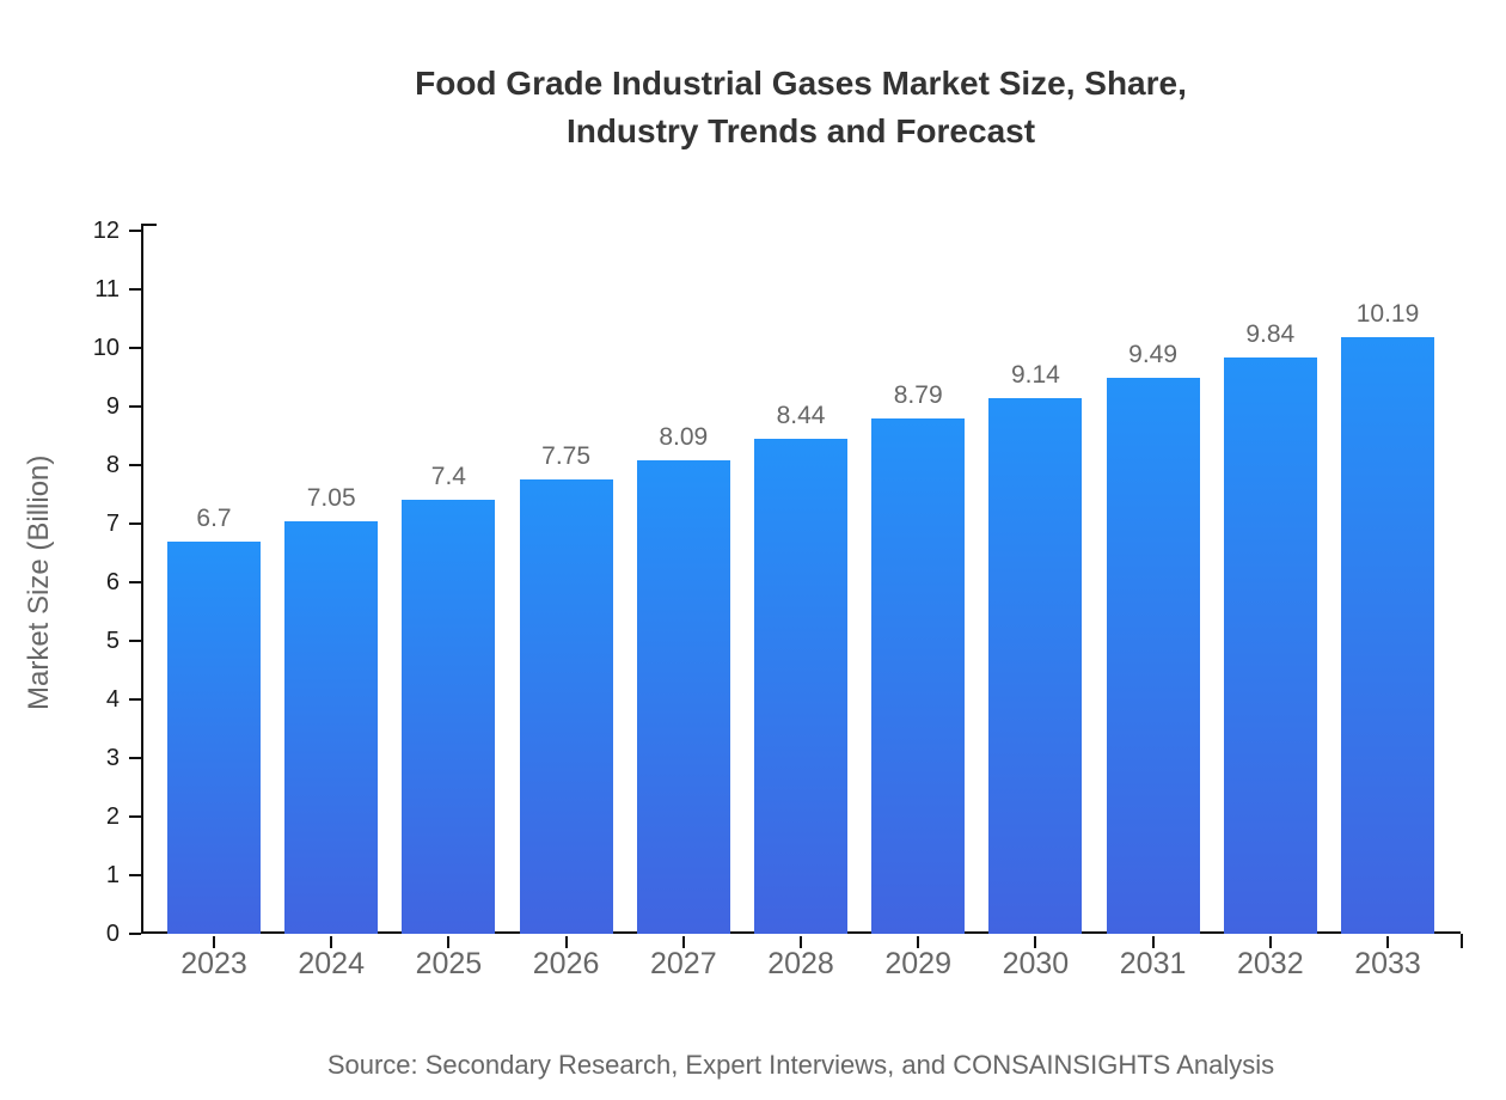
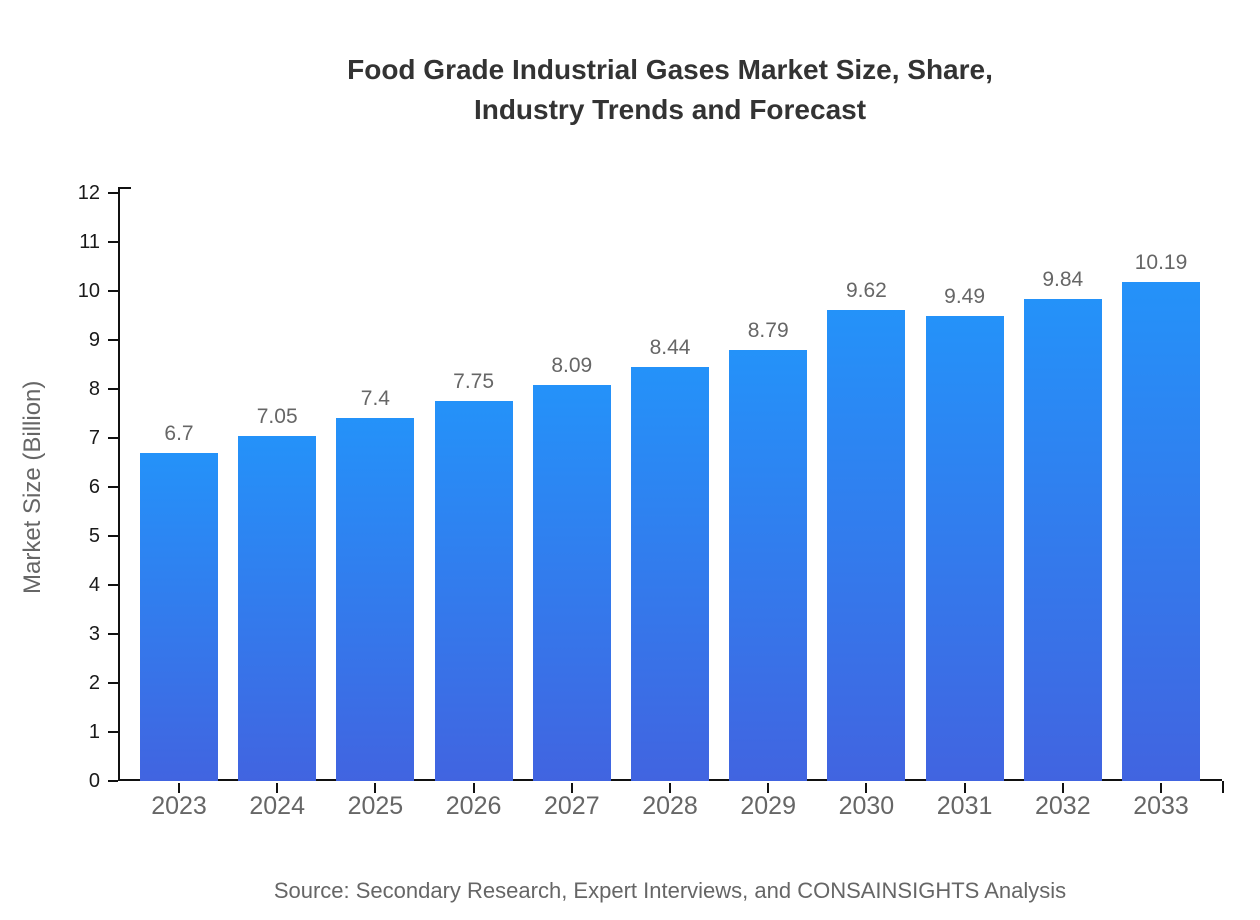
2030: 9.14 -> 9.62
